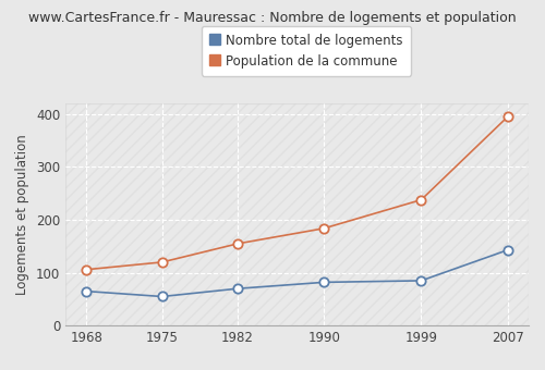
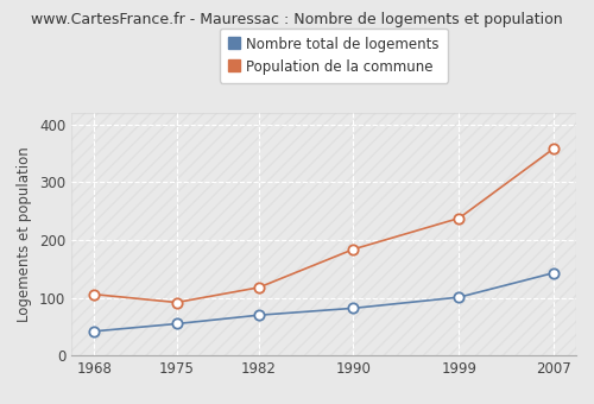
Nombre total de logements/1968: 65 -> 42
Population de la commune/1975: 120 -> 92
Population de la commune/1982: 155 -> 118
Nombre total de logements/1999: 85 -> 101
Population de la commune/2007: 395 -> 358
